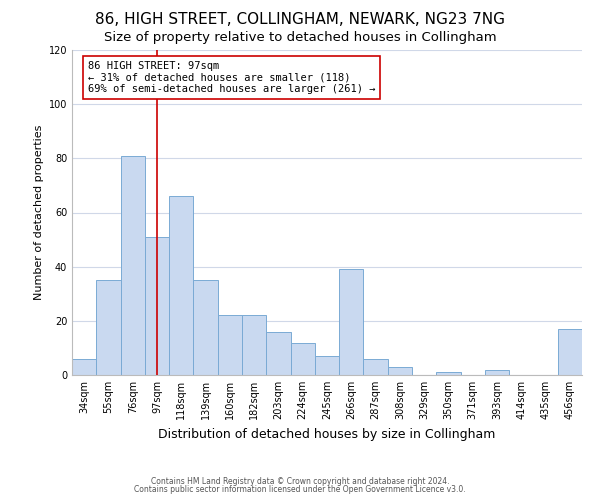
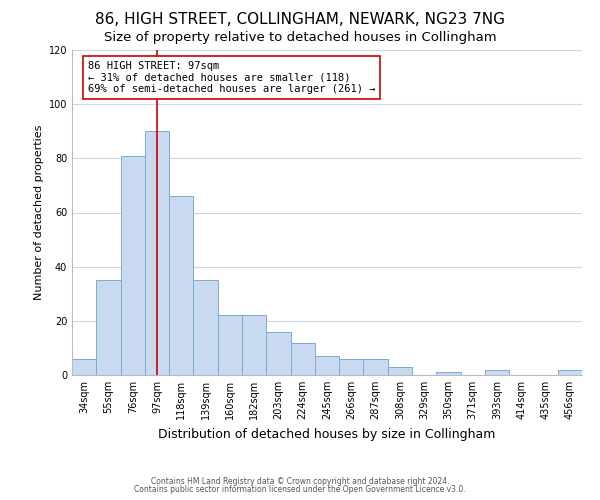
97sqm: 51 -> 90
266sqm: 39 -> 6
456sqm: 17 -> 2
